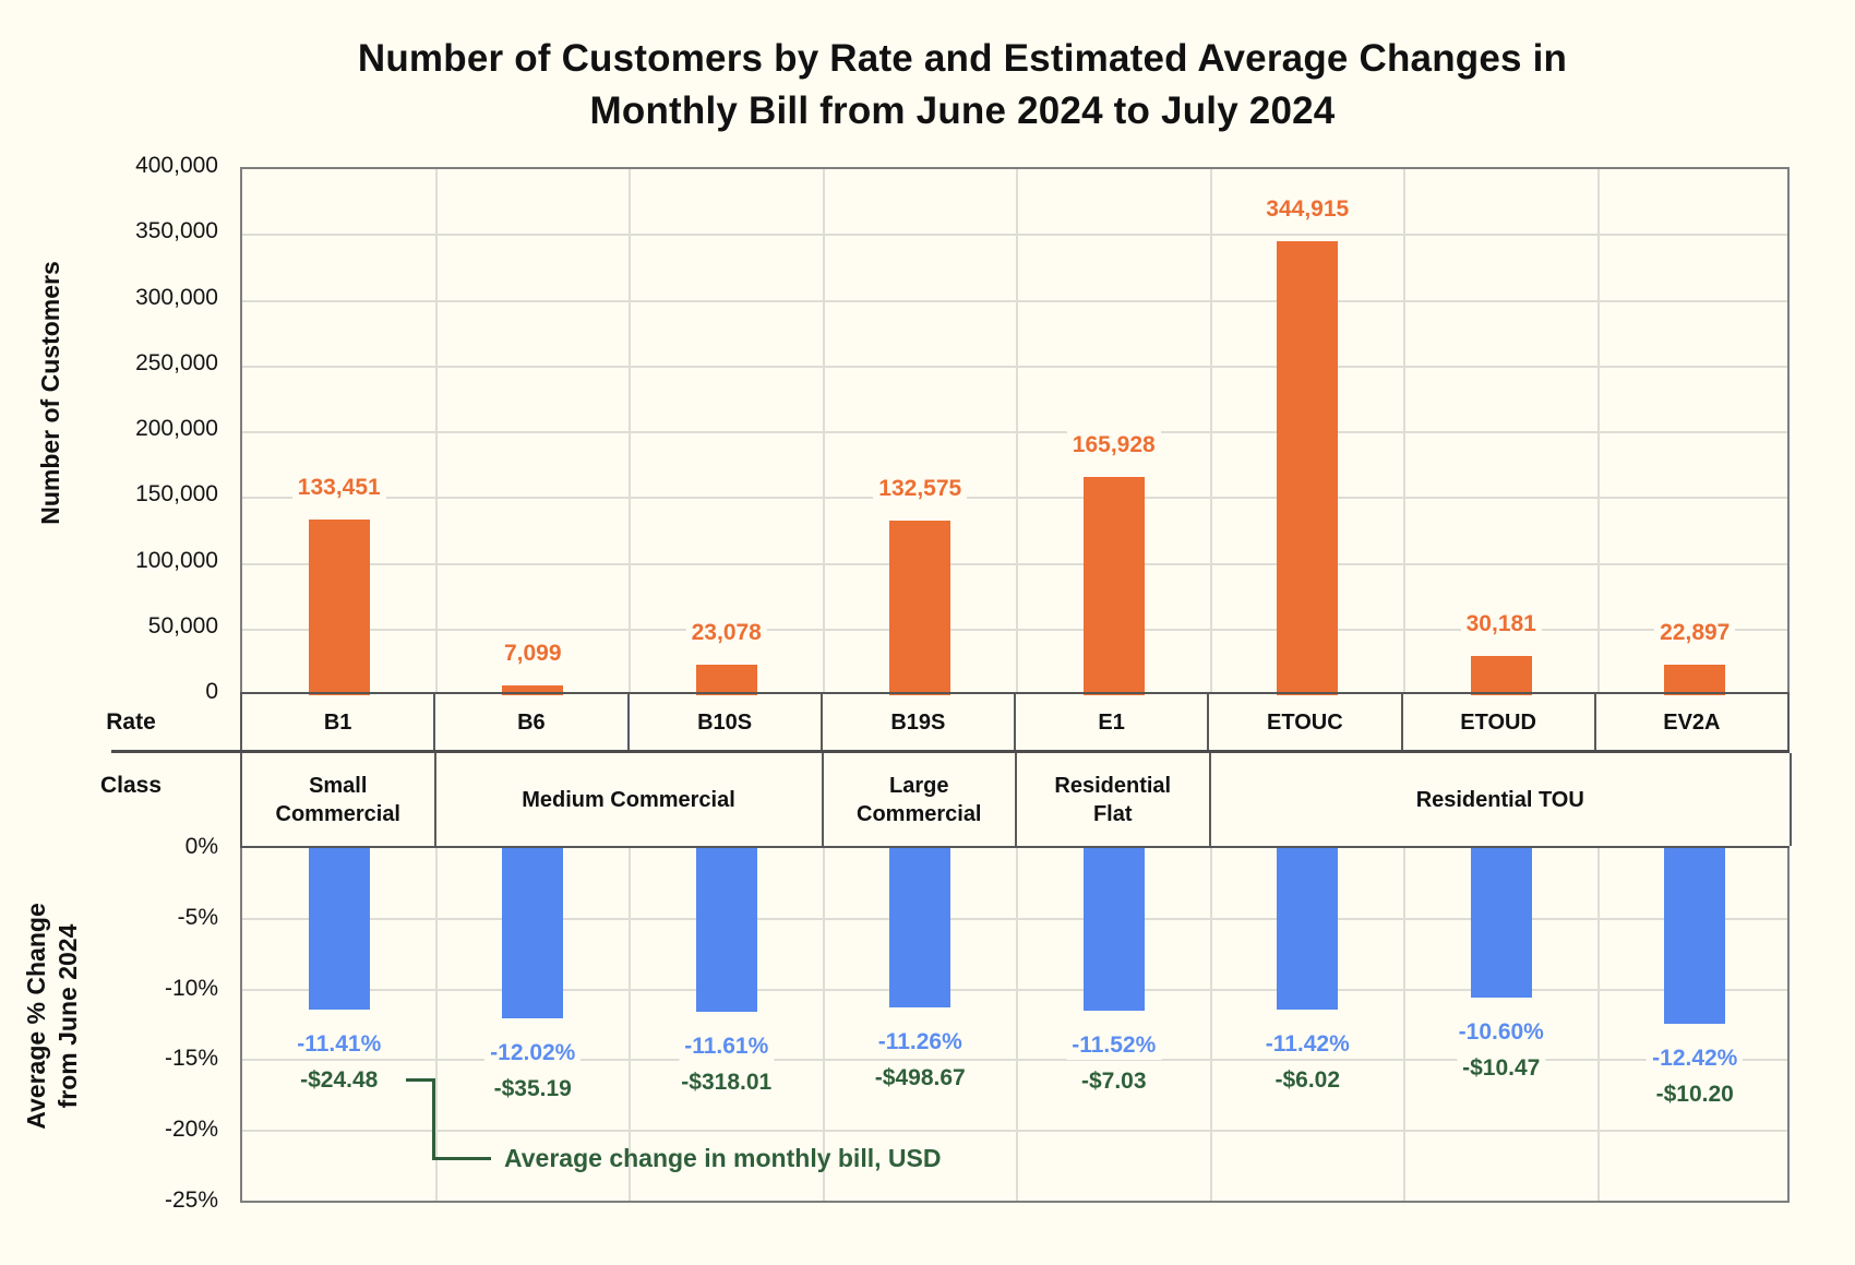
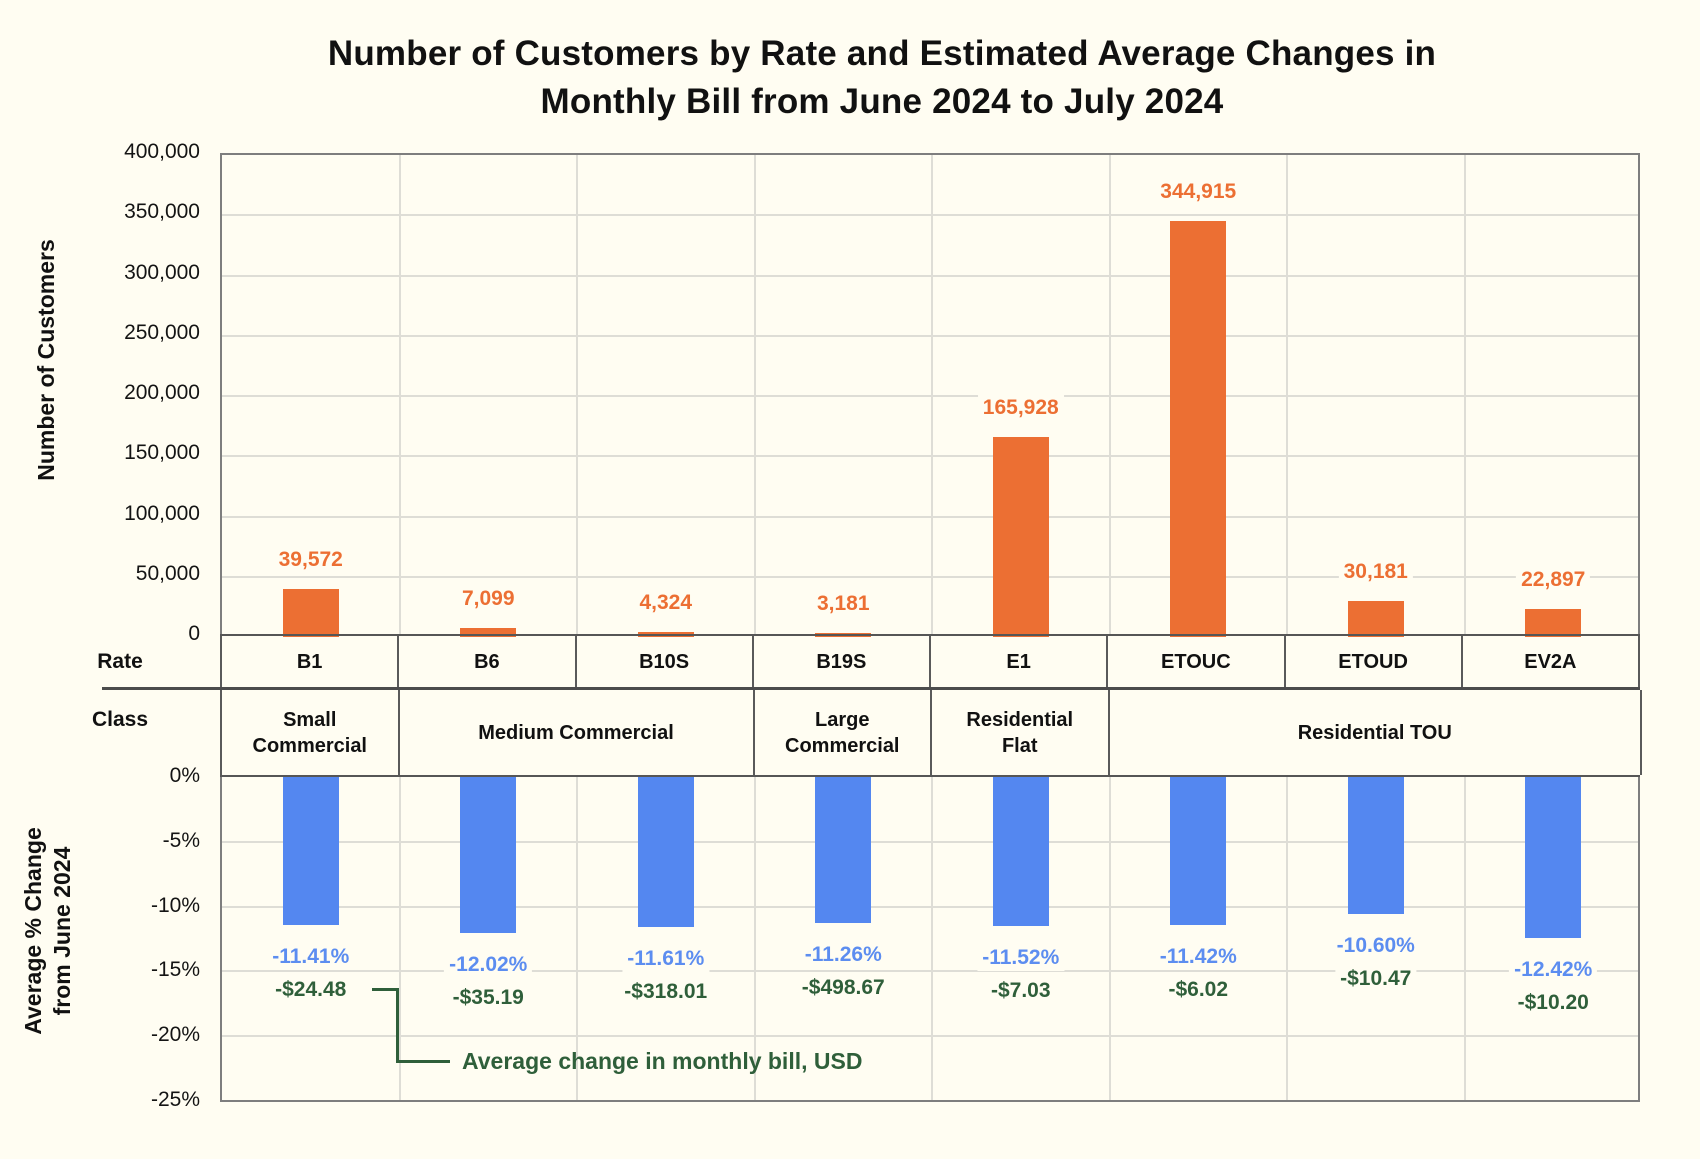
Number of Customers/B1: 133,451 -> 39,572
Number of Customers/B10S: 23,078 -> 4,324
Number of Customers/B19S: 132,575 -> 3,181
